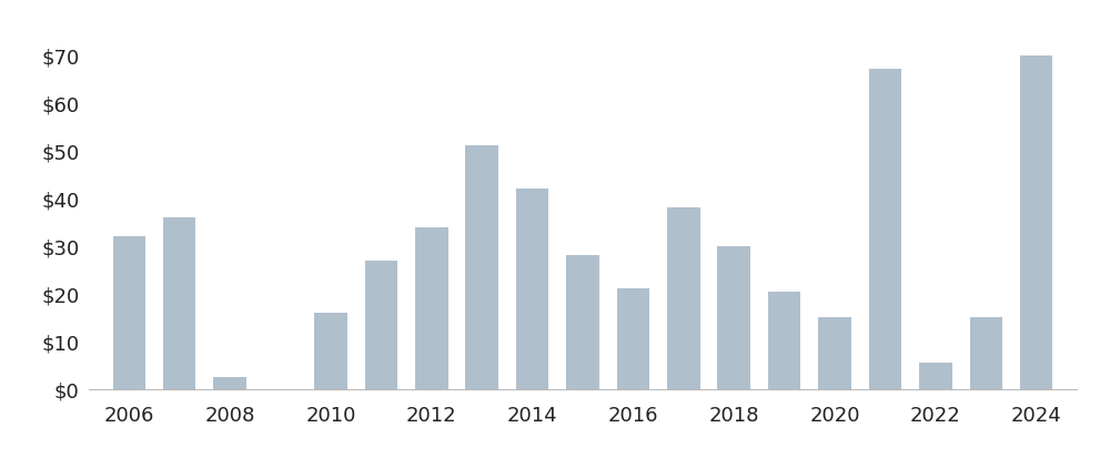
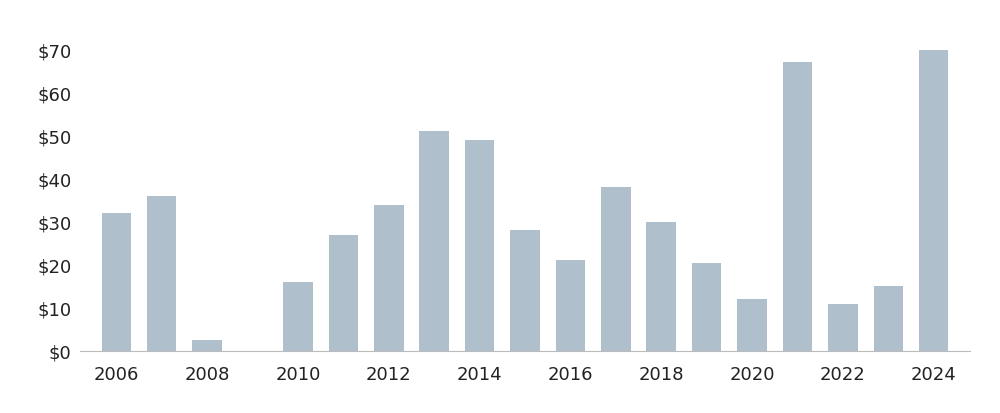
2014: $42.0 -> $49.0
2020: $15.0 -> $12.0
2022: $5.5 -> $11.0
